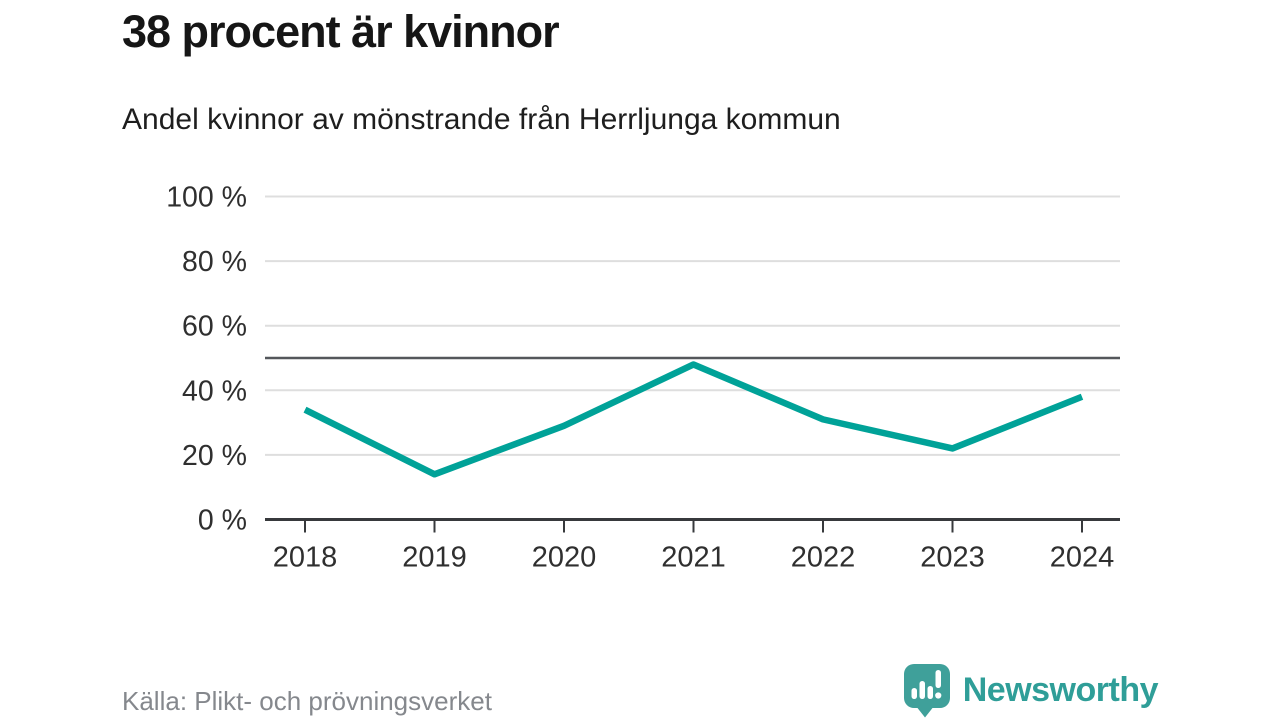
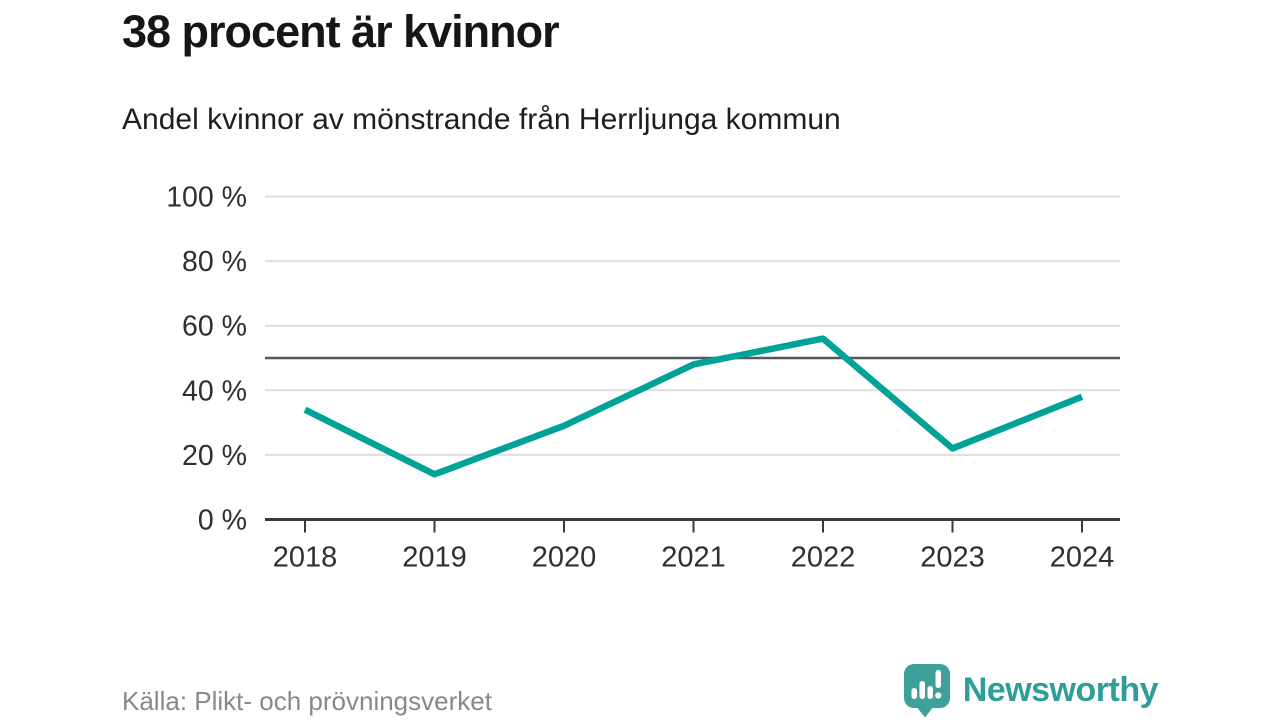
2022: 31% -> 56%
